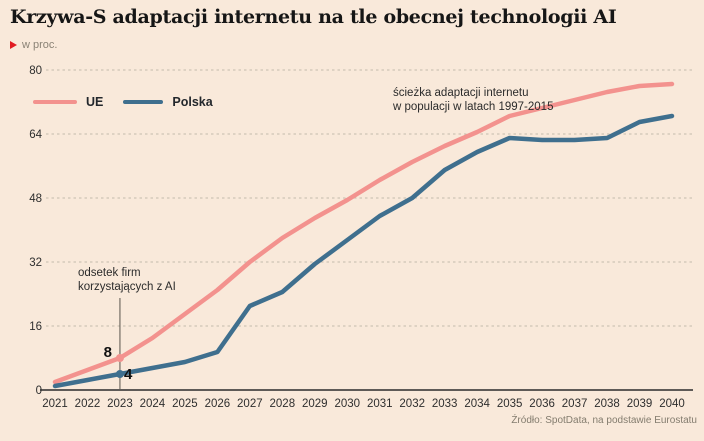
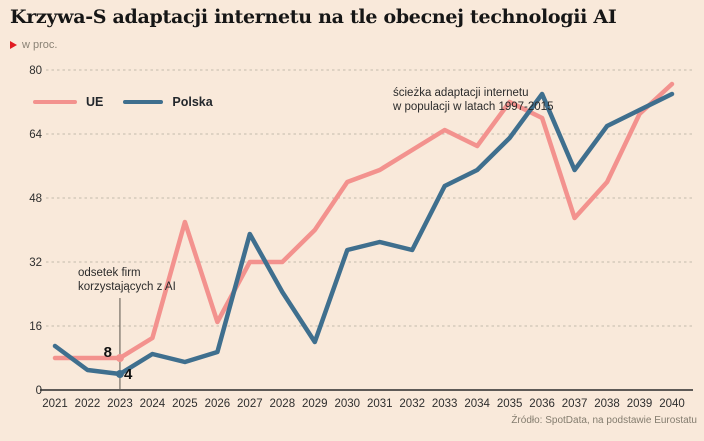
UE/2021: 2 -> 8
Polska/2021: 1 -> 11
UE/2022: 5 -> 8
Polska/2022: 2 -> 5
Polska/2024: 6 -> 9
UE/2025: 19 -> 42
UE/2026: 25 -> 17
Polska/2027: 21 -> 39
UE/2028: 38 -> 32
UE/2029: 43 -> 40
Polska/2029: 32 -> 12
UE/2030: 48 -> 52
Polska/2030: 38 -> 35
UE/2031: 52 -> 55
Polska/2031: 44 -> 37
UE/2032: 57 -> 60
Polska/2032: 48 -> 35
UE/2033: 61 -> 65
Polska/2033: 55 -> 51
UE/2034: 64 -> 61
Polska/2034: 60 -> 55
UE/2035: 68 -> 72
UE/2036: 70 -> 68
Polska/2036: 62 -> 74
UE/2037: 72 -> 43
Polska/2037: 62 -> 55
UE/2038: 74 -> 52
Polska/2038: 63 -> 66
UE/2039: 76 -> 69
Polska/2039: 67 -> 70
Polska/2040: 68 -> 74
